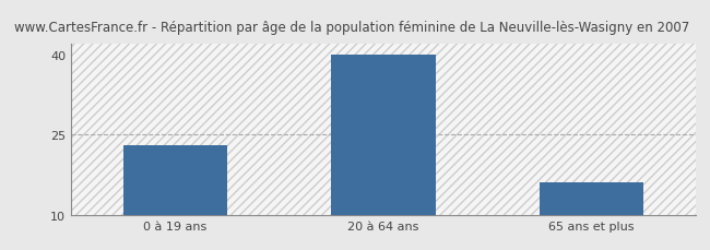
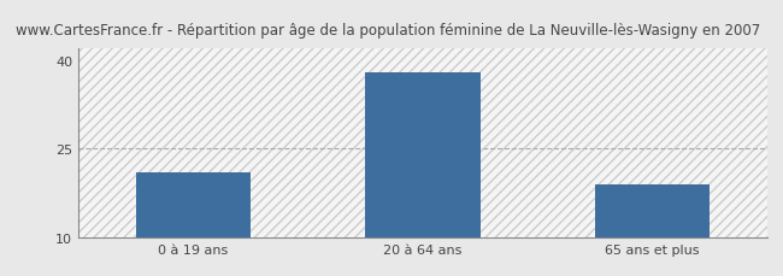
0 à 19 ans: 23 -> 21
20 à 64 ans: 40 -> 38
65 ans et plus: 16 -> 19
